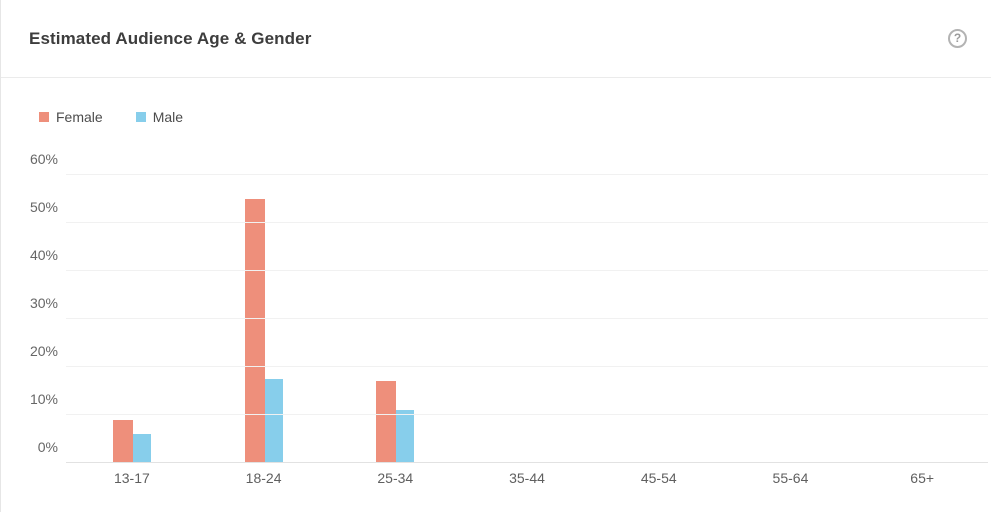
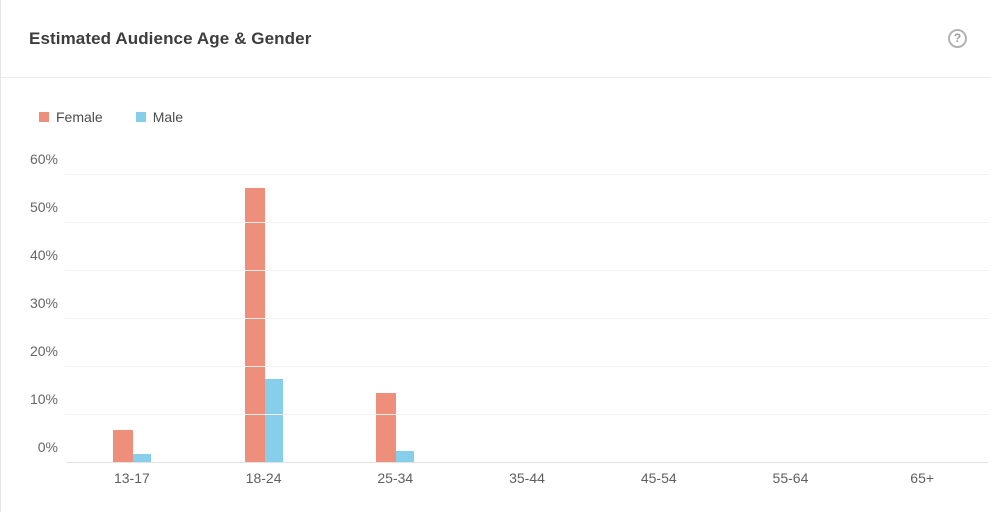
Female/13-17: 9% -> 7%
Male/13-17: 6% -> 2%
Female/18-24: 55% -> 57%
Female/25-34: 17% -> 14%
Male/25-34: 11% -> 2%
